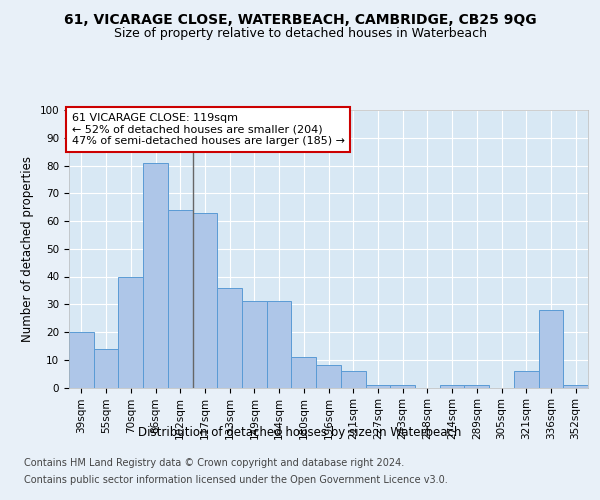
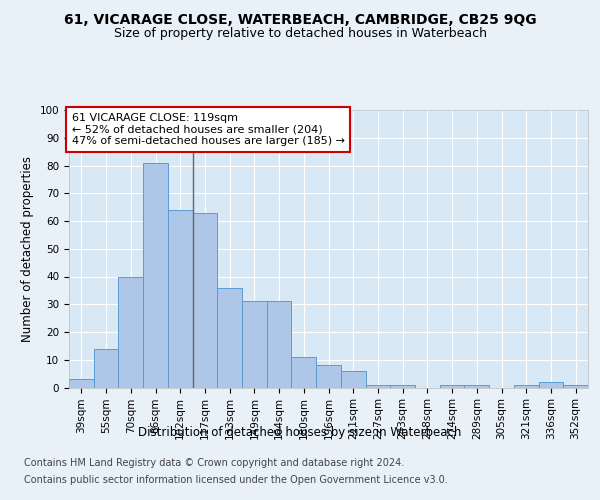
39sqm: 20 -> 3
321sqm: 6 -> 1
336sqm: 28 -> 2
